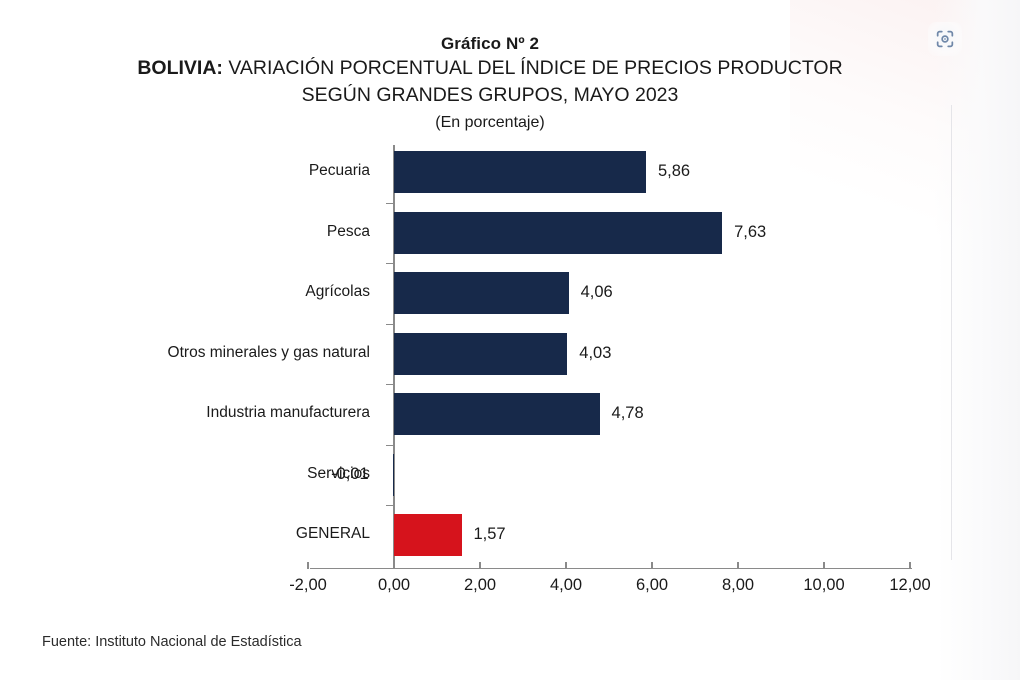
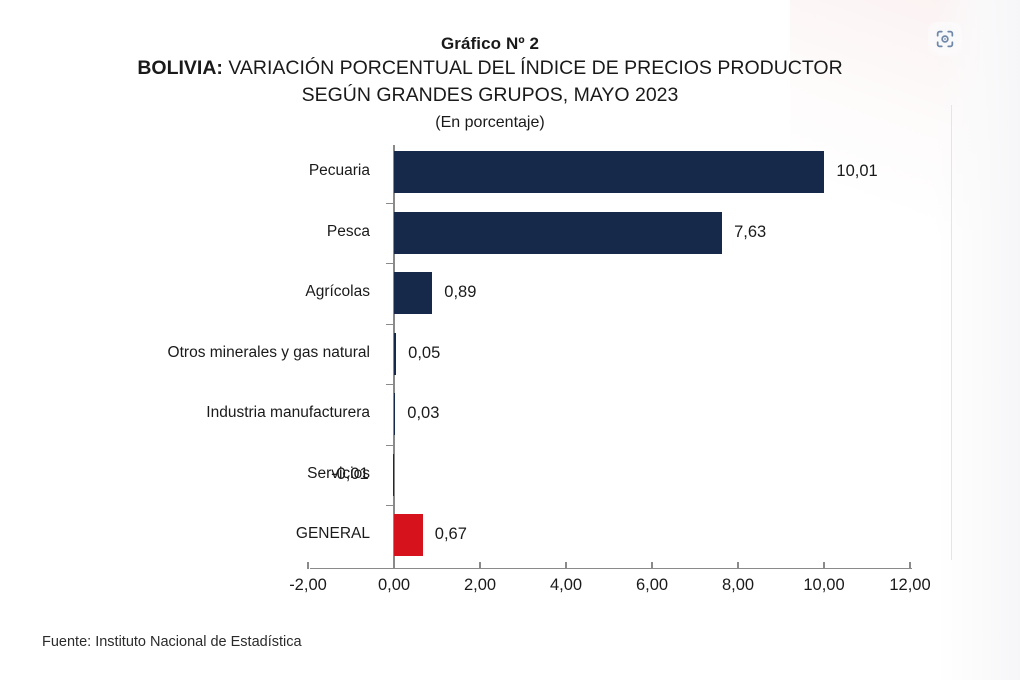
Pecuaria: 5,86 -> 10,01
Agrícolas: 4,06 -> 0,89
Otros minerales y gas natural: 4,03 -> 0,05
Industria manufacturera: 4,78 -> 0,03
GENERAL: 1,57 -> 0,67
